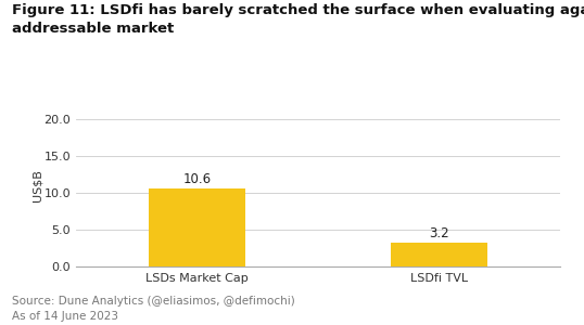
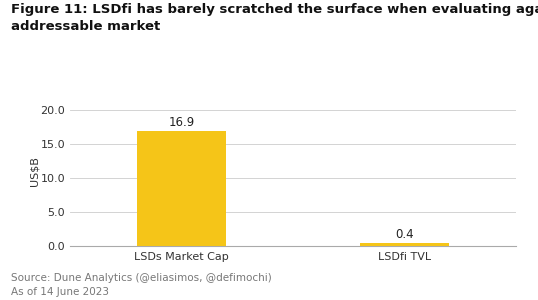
LSDs Market Cap: 10.6 -> 16.9
LSDfi TVL: 3.2 -> 0.4
